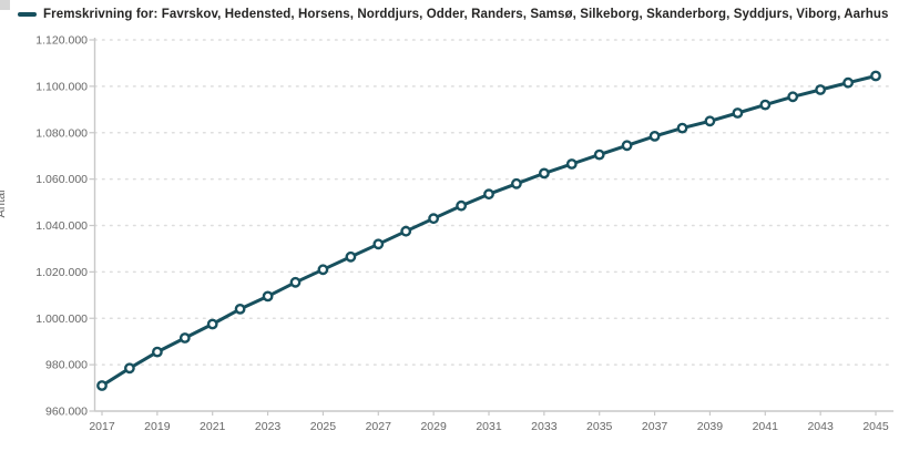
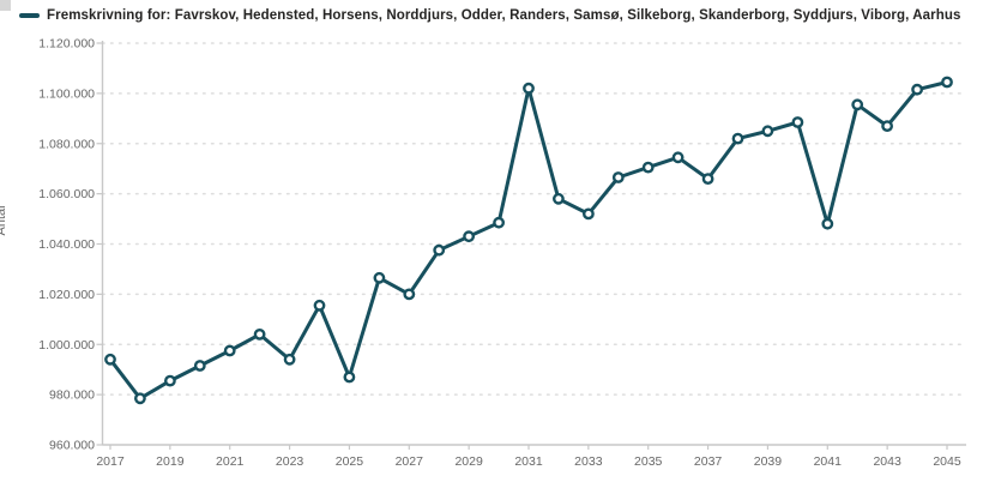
2017: 971000 -> 994000
2023: 1010000 -> 994000
2025: 1021000 -> 987000
2027: 1032000 -> 1020000
2031: 1054000 -> 1102000
2033: 1062000 -> 1052000
2037: 1078000 -> 1066000
2041: 1092000 -> 1048000
2043: 1098000 -> 1087000
